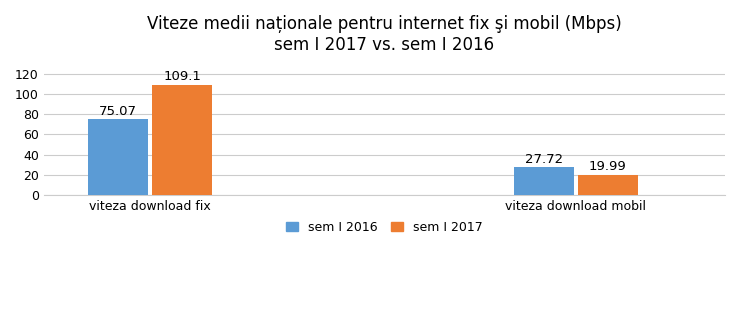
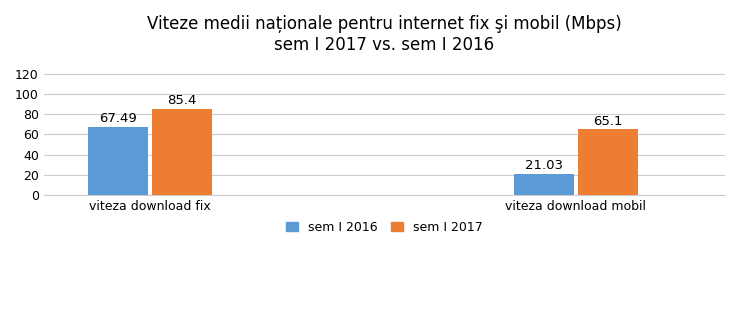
sem I 2016/viteza download fix: 75.07 -> 67.49
sem I 2017/viteza download fix: 109.1 -> 85.4
sem I 2016/viteza download mobil: 27.72 -> 21.03
sem I 2017/viteza download mobil: 19.99 -> 65.1
